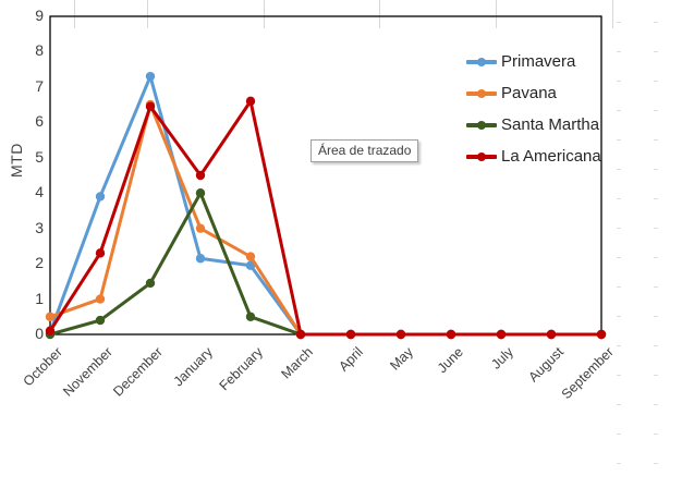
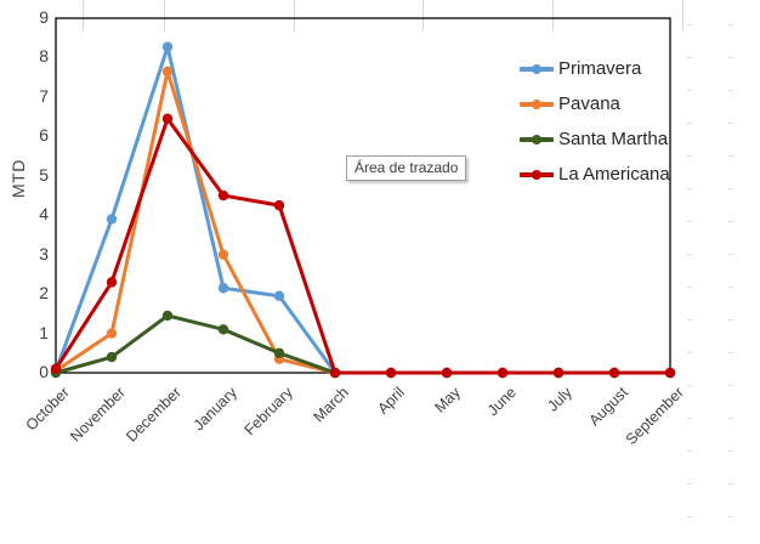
Pavana/October: 0.5 -> 0.1
Primavera/December: 7.3 -> 8.3
Pavana/December: 6.5 -> 7.7
Santa Martha/January: 4.0 -> 1.1
Pavana/February: 2.2 -> 0.3
La Americana/February: 6.6 -> 4.2
